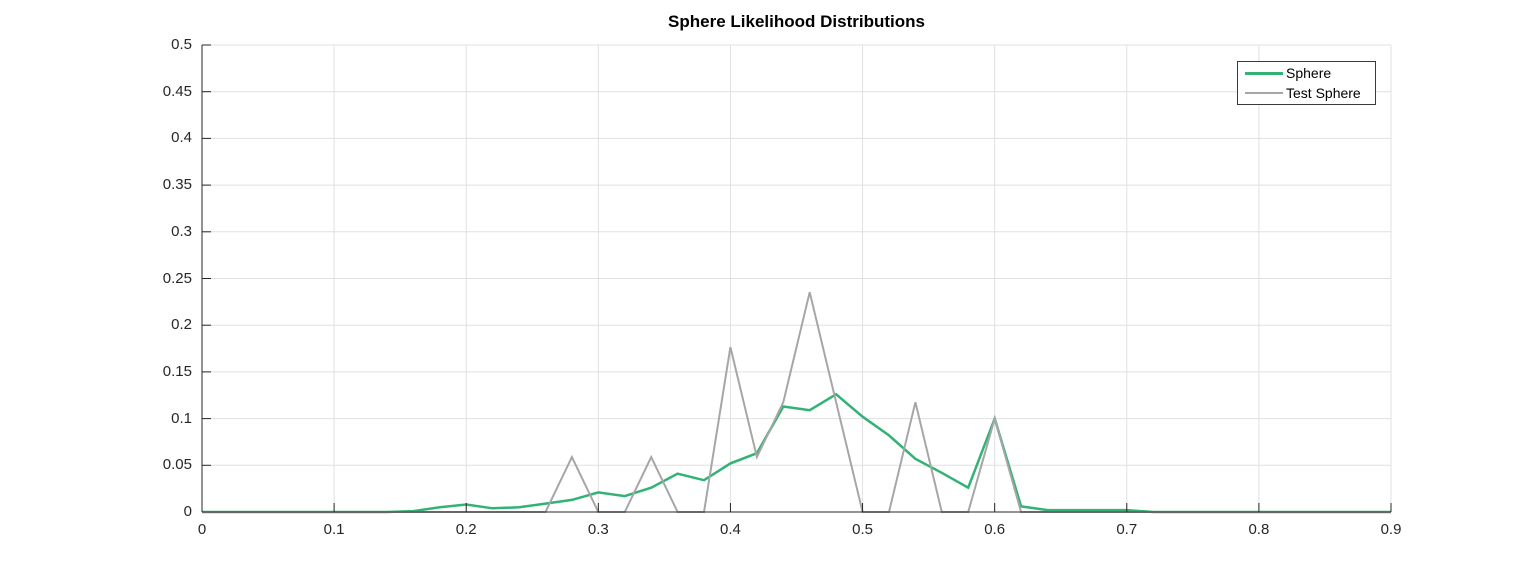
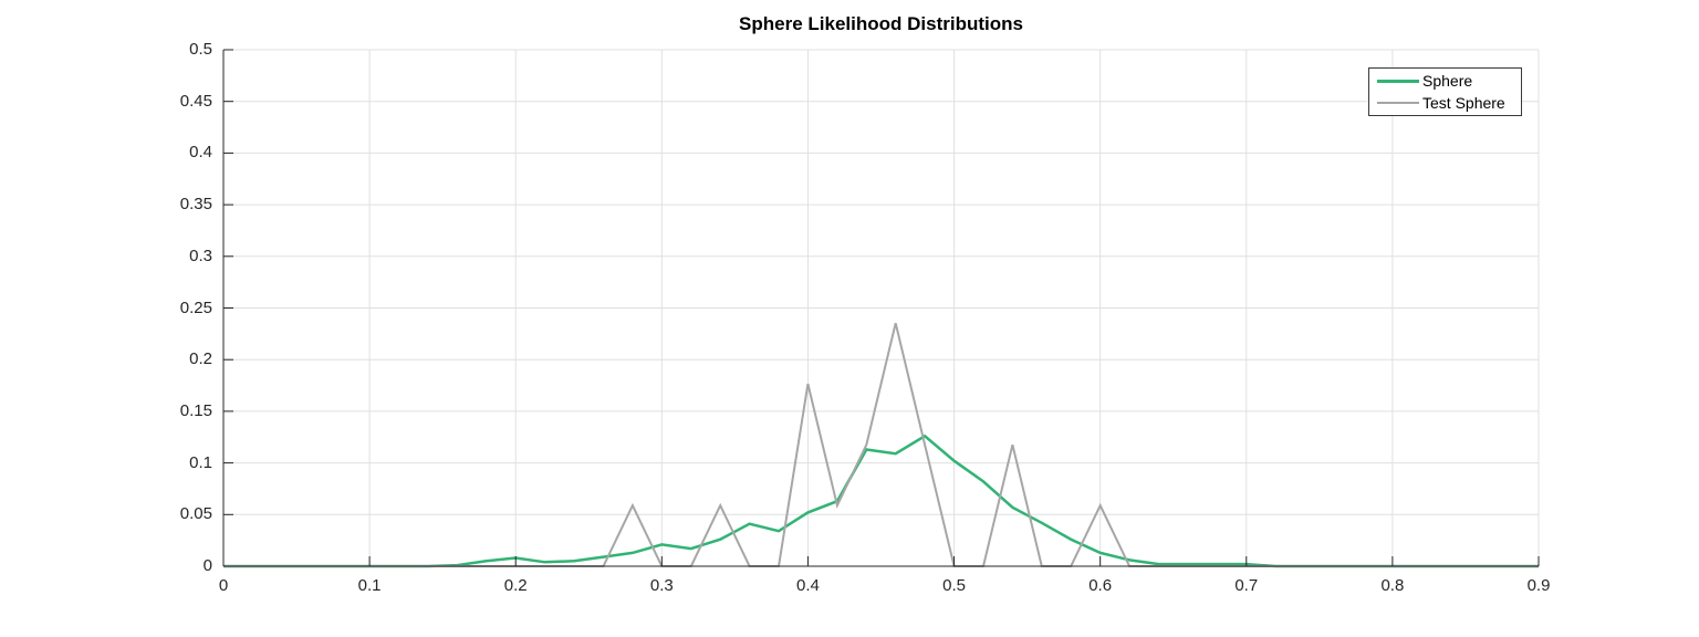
Sphere/0.6: 0.10 -> 0.01
Test Sphere/0.6: 0.10 -> 0.06
